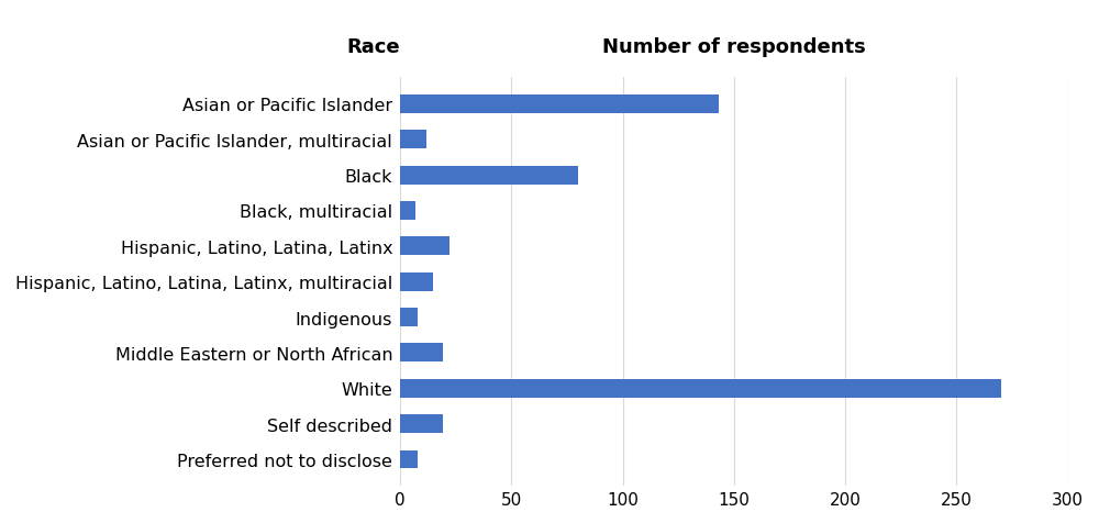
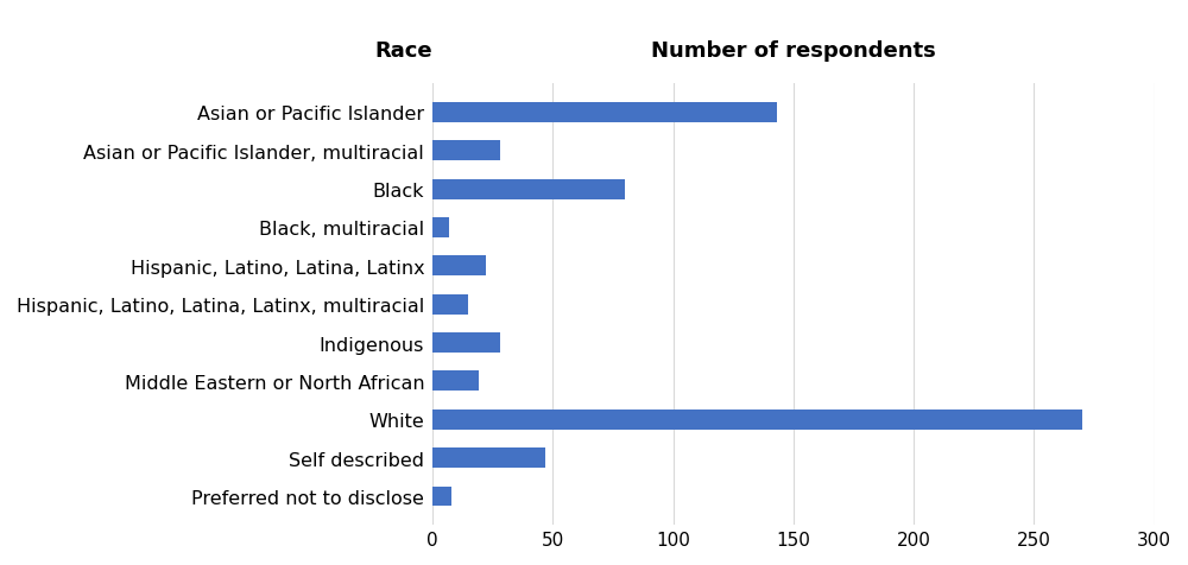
Asian or Pacific Islander, multiracial: 12 -> 28
Indigenous: 8 -> 28
Self described: 19 -> 47
